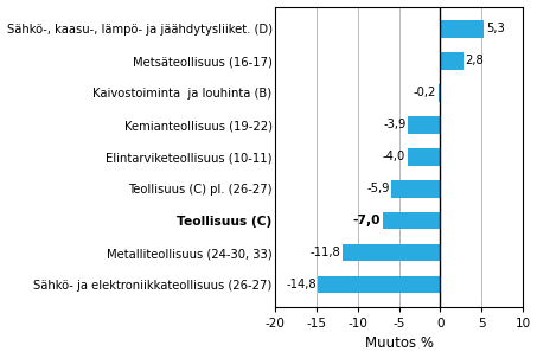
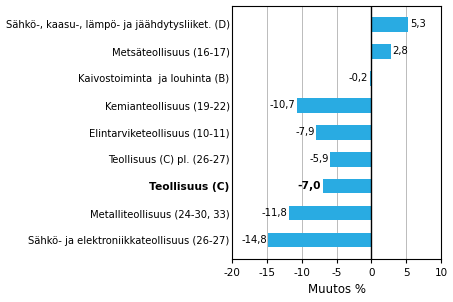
Kemianteollisuus (19-22): -3,9 -> -10,7
Elintarviketeollisuus (10-11): -4,0 -> -7,9
